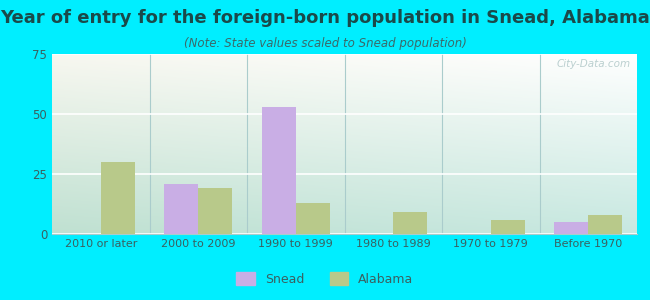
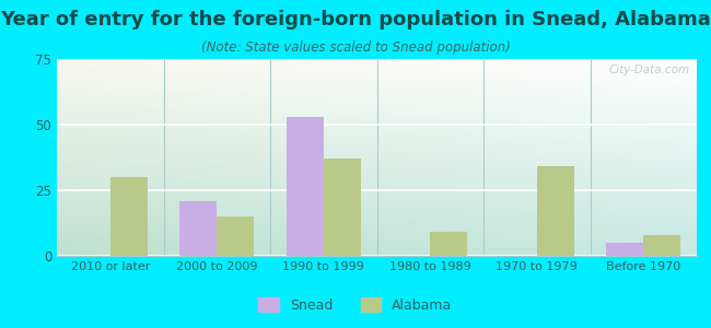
Alabama/2000 to 2009: 19 -> 15
Alabama/1990 to 1999: 13 -> 37
Alabama/1970 to 1979: 6 -> 34
